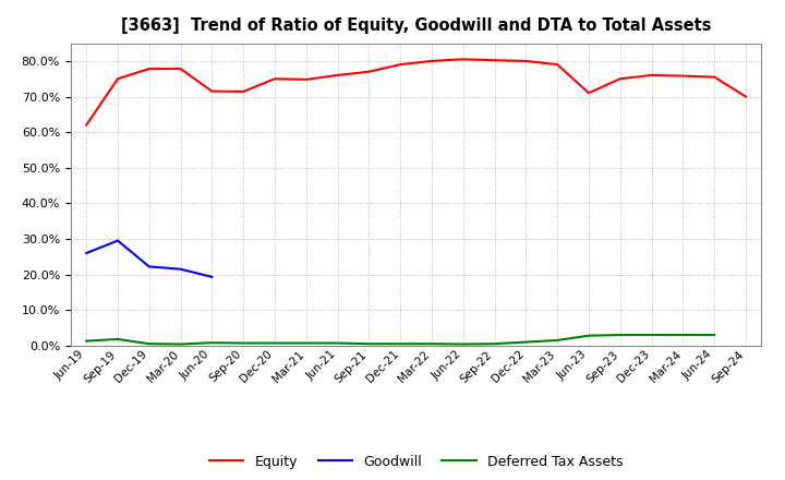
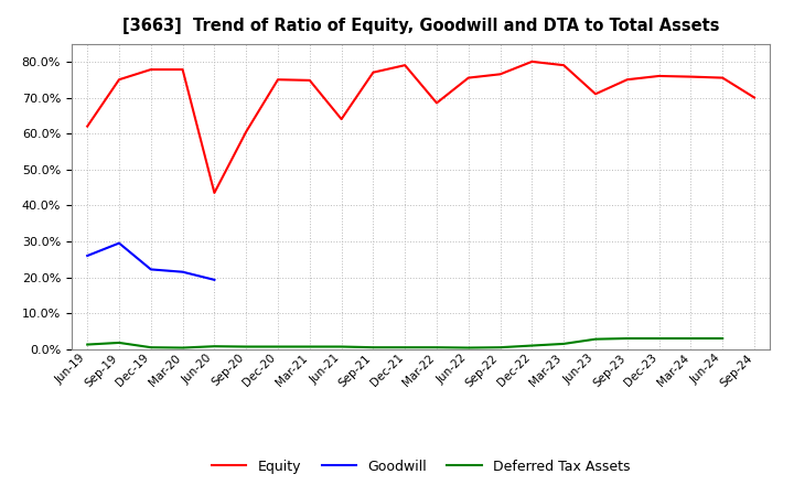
Equity/Jun-20: 71.5% -> 43.5%
Equity/Sep-20: 71.4% -> 60.5%
Equity/Jun-21: 76.0% -> 64.0%
Equity/Mar-22: 80.0% -> 68.5%
Equity/Jun-22: 80.5% -> 75.5%
Equity/Sep-22: 80.2% -> 76.5%
